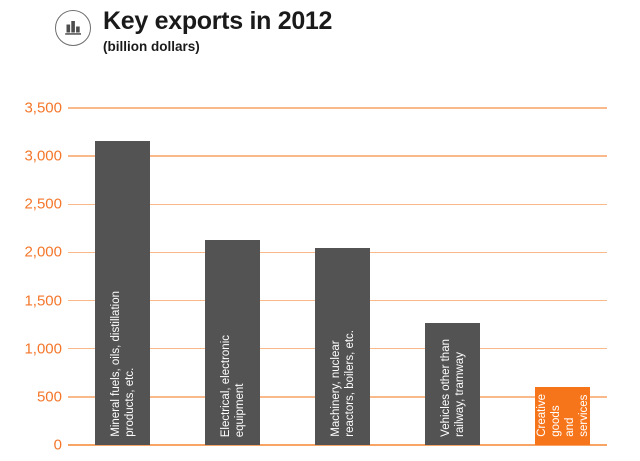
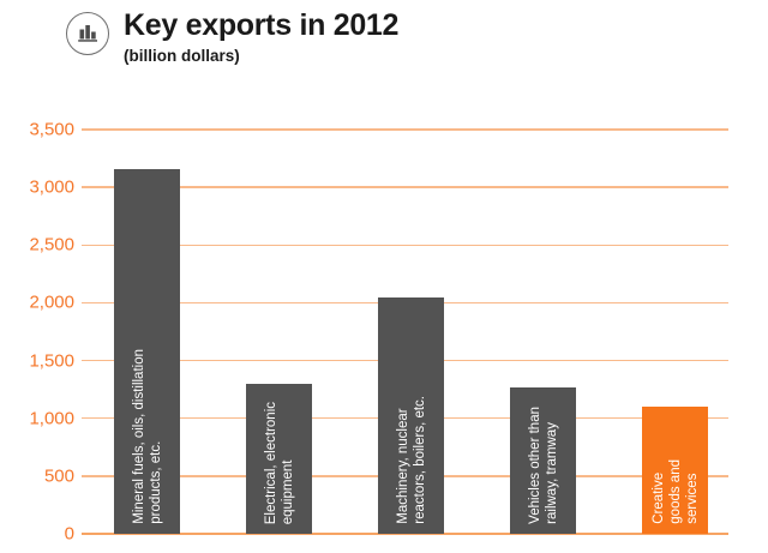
Electrical, electronic equipment: 2100 -> 1300
Creative goods and services: 600 -> 1100
